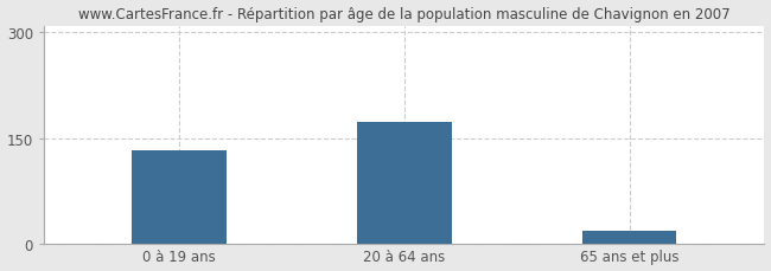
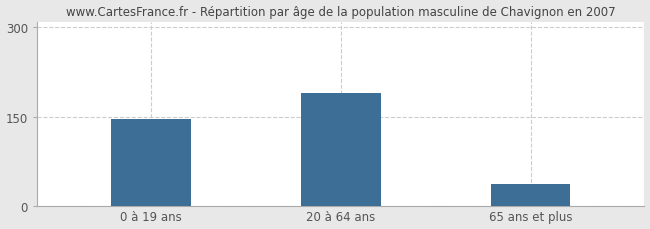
0 à 19 ans: 133 -> 146
20 à 64 ans: 172 -> 190
65 ans et plus: 17 -> 36
